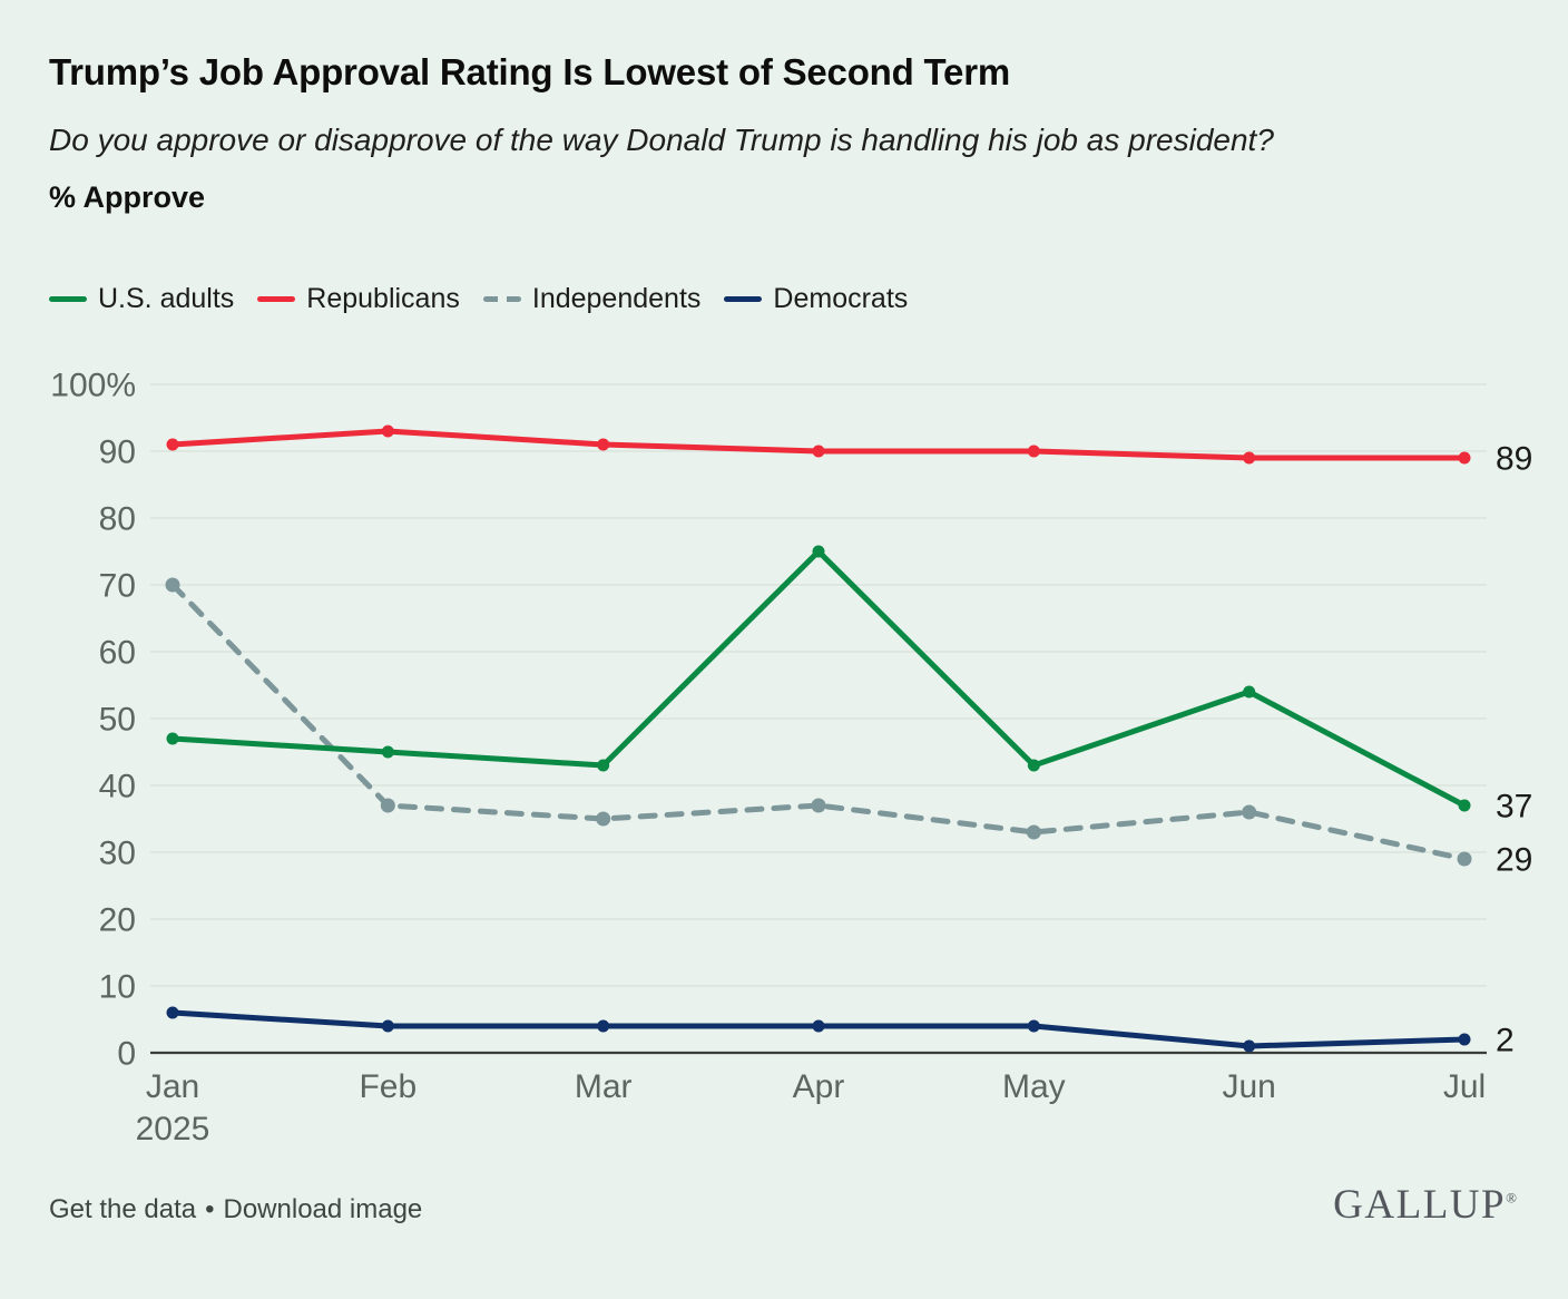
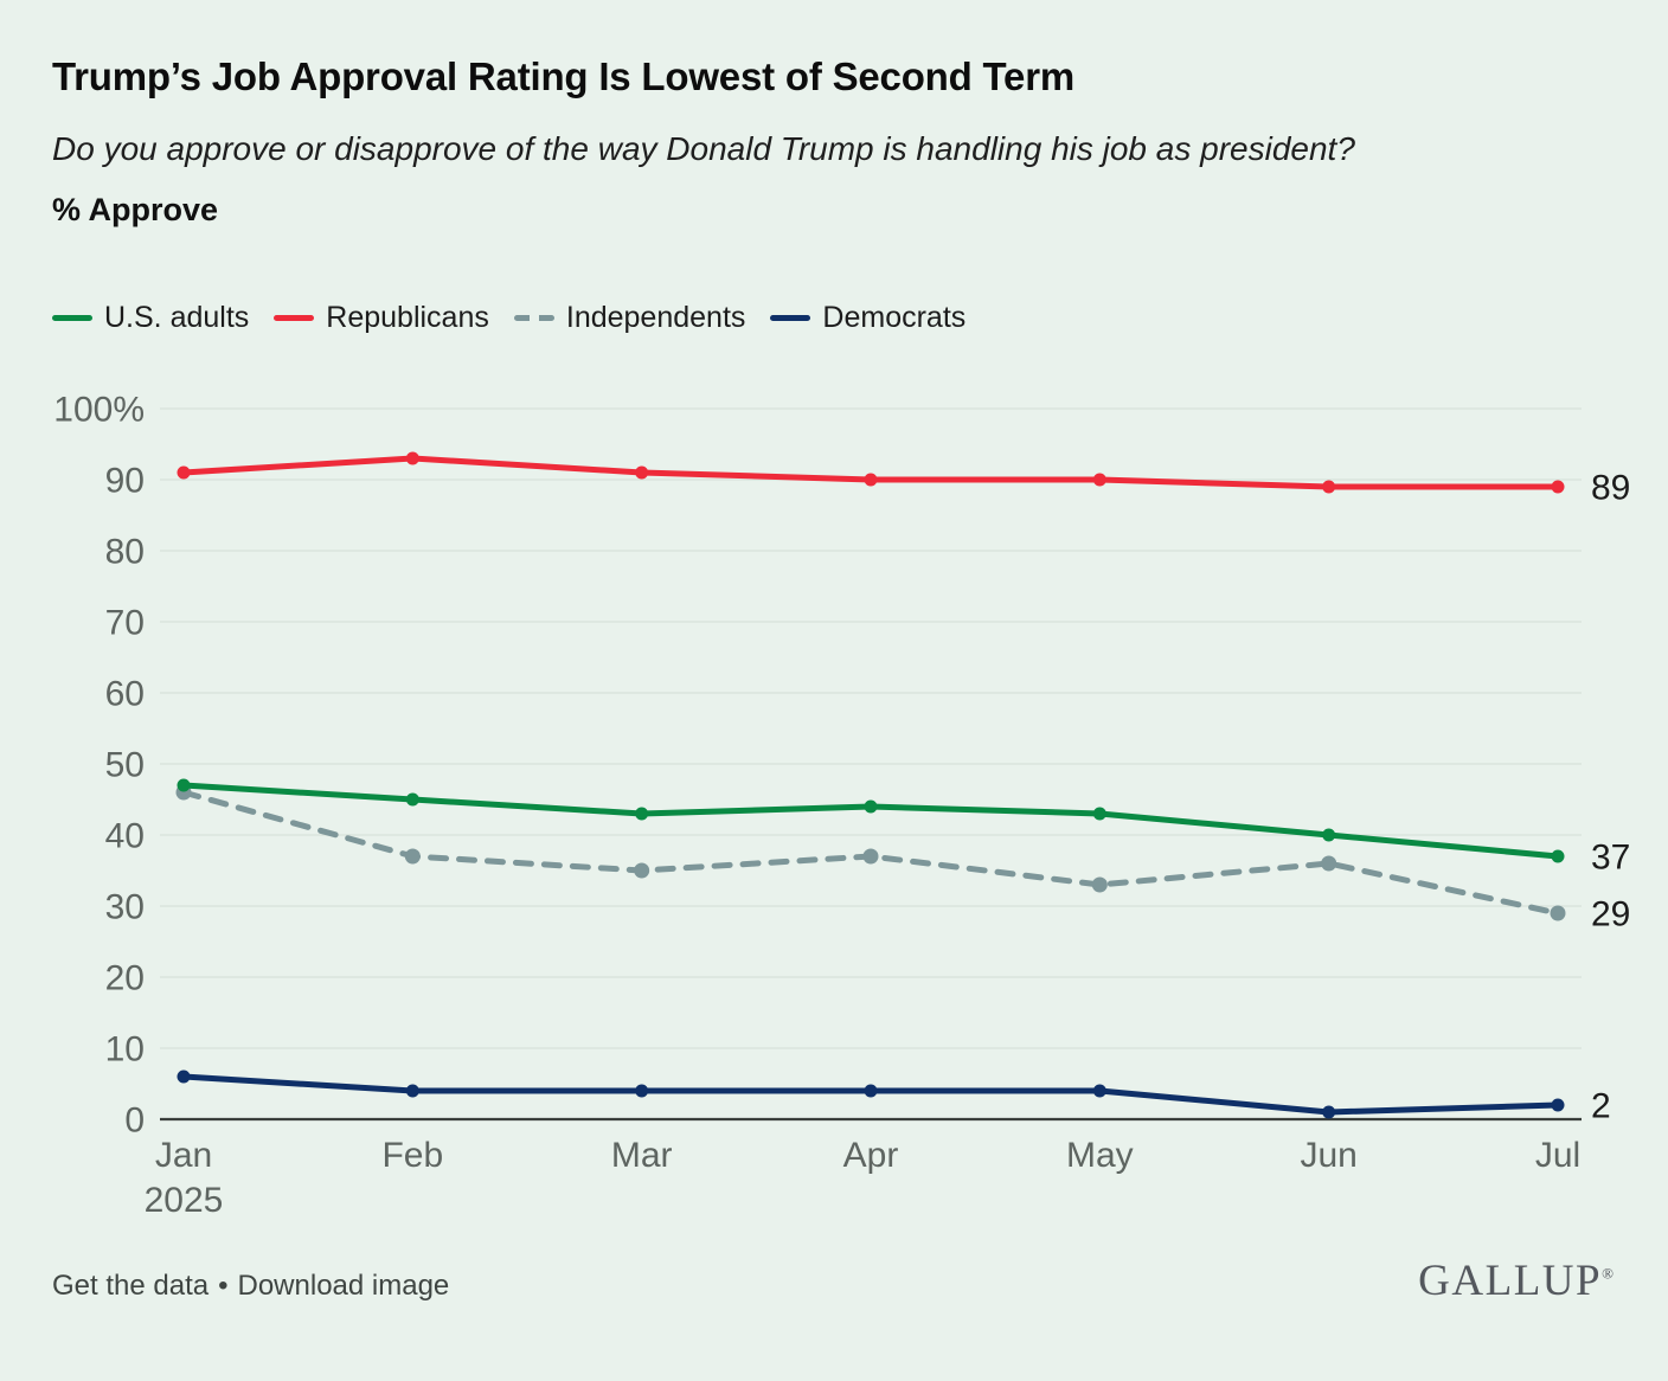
Independents/Jan: 70% -> 46%
U.S. adults/Apr: 75% -> 44%
U.S. adults/Jun: 54% -> 40%
